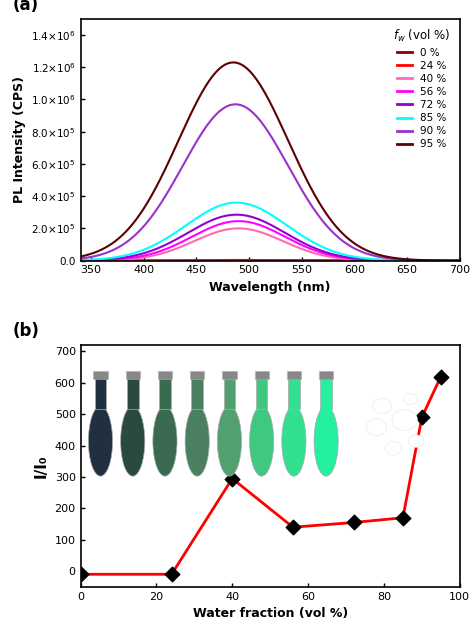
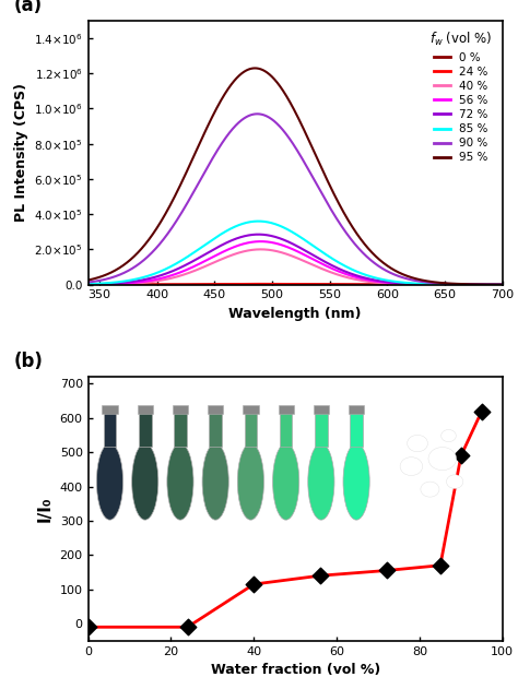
40: 295 -> 115
